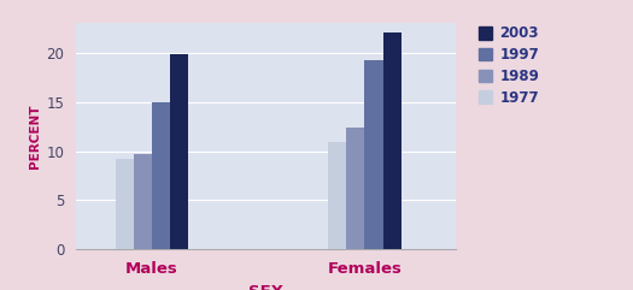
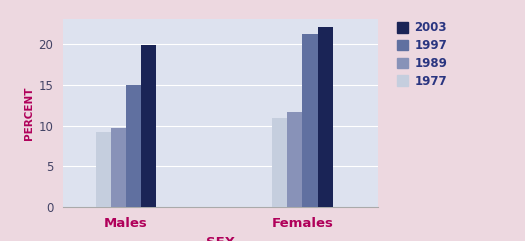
1989/Females: 12.4 -> 11.6
1997/Females: 19.3 -> 21.2
